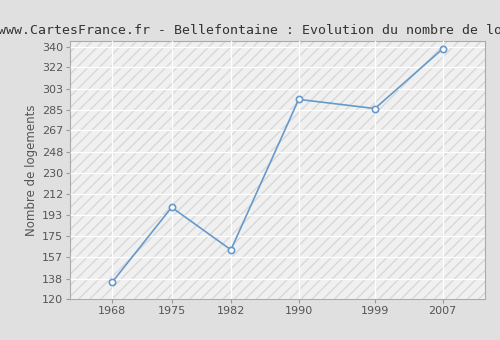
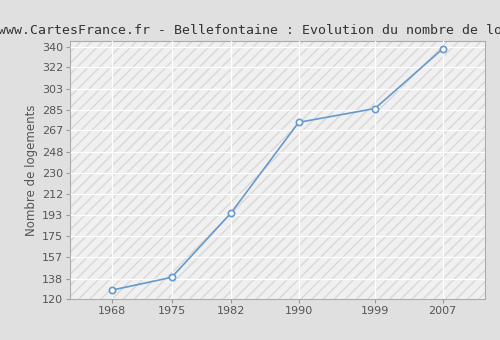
1968: 135 -> 128
1975: 200 -> 139
1982: 163 -> 195
1990: 294 -> 274
